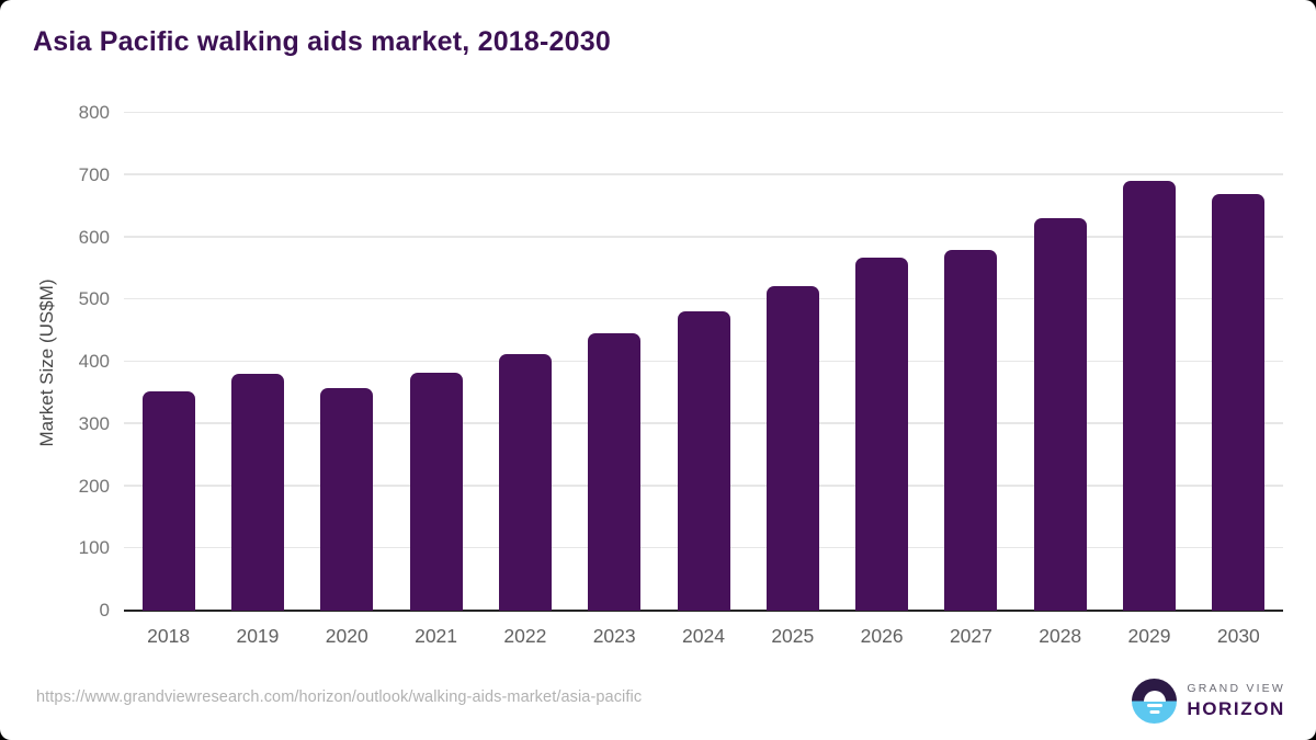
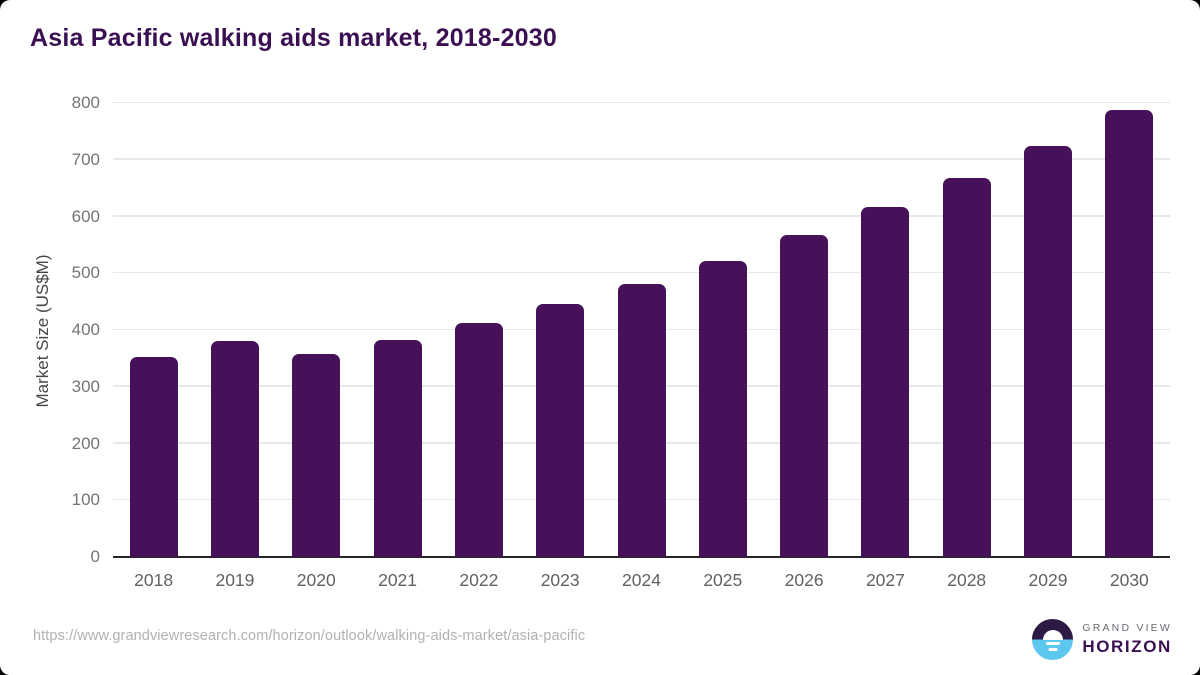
2027: 580 -> 620
2028: 630 -> 670
2029: 690 -> 720
2030: 670 -> 790
